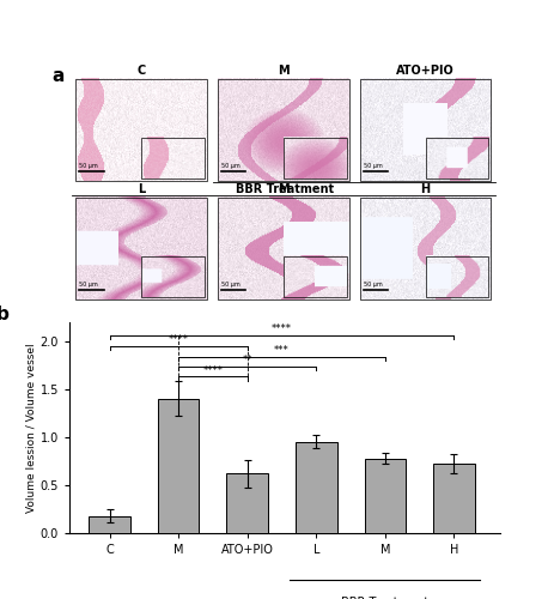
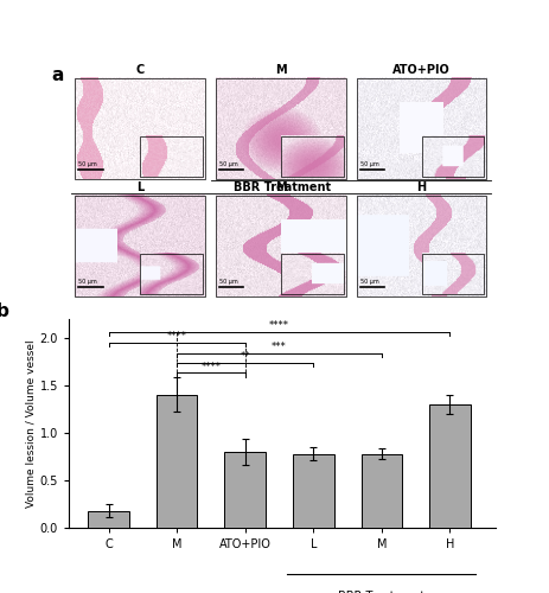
ATO+PIO: 0.62 -> 0.80
L: 0.95 -> 0.78
H: 0.72 -> 1.30
